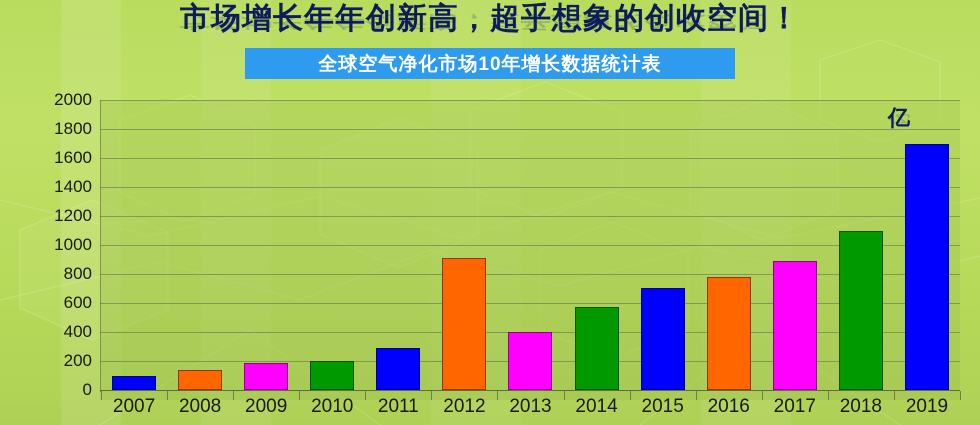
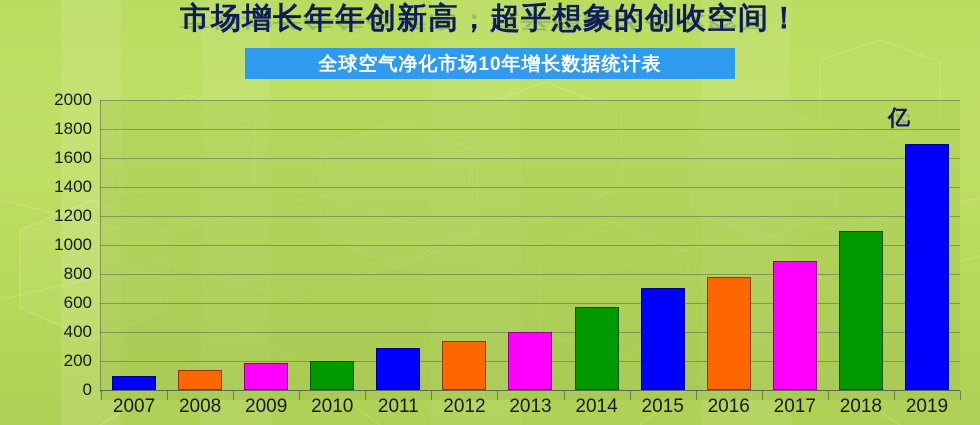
2012: 910 -> 340
